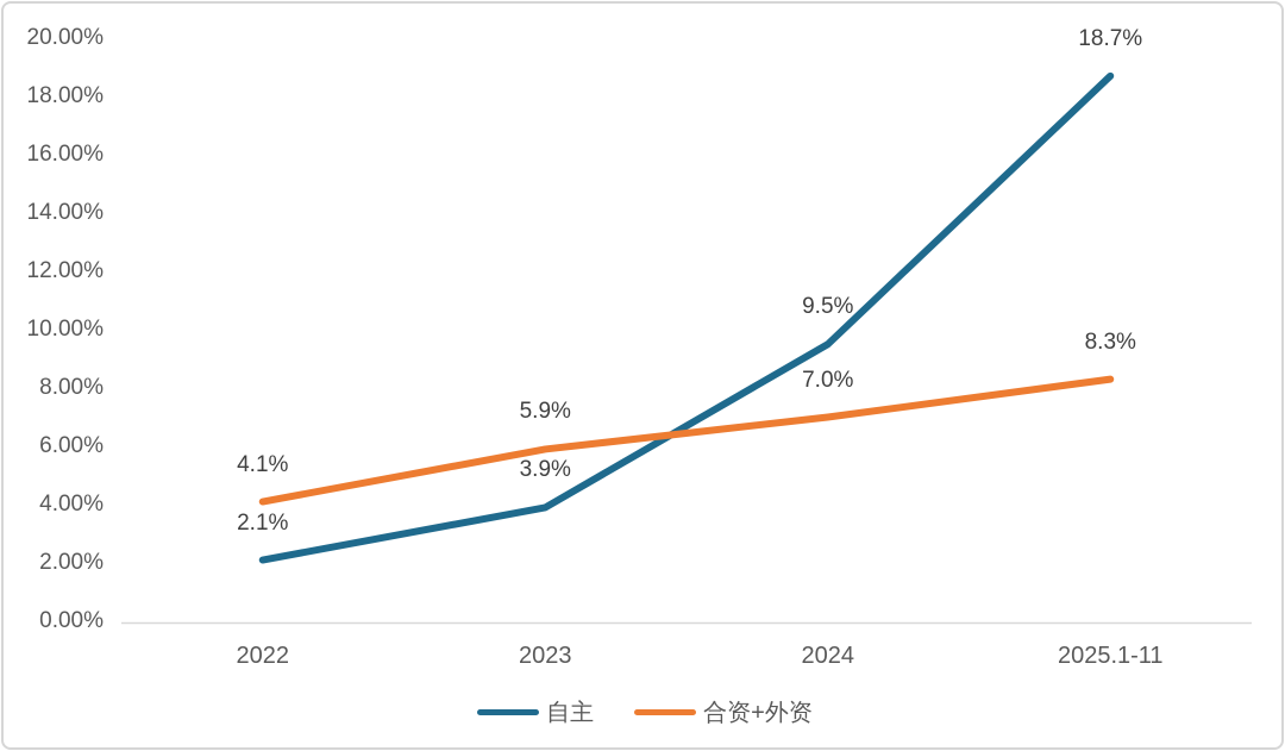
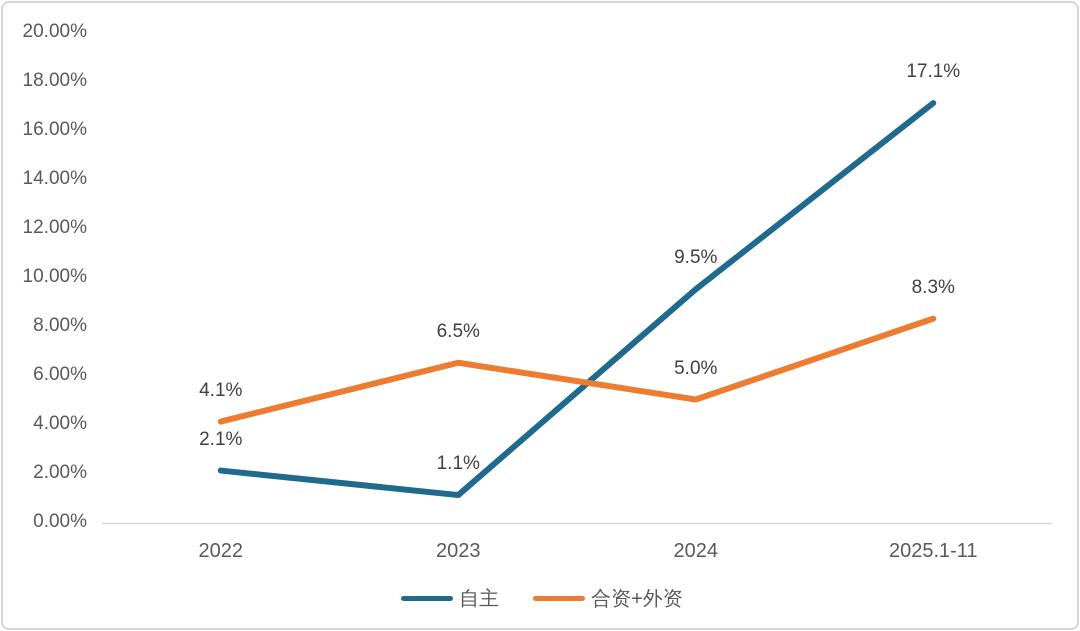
自主/2023: 3.9% -> 1.1%
合资+外资/2023: 5.9% -> 6.5%
合资+外资/2024: 7.0% -> 5.0%
自主/2025.1-11: 18.7% -> 17.1%
